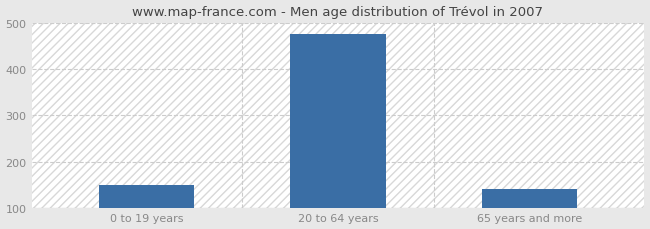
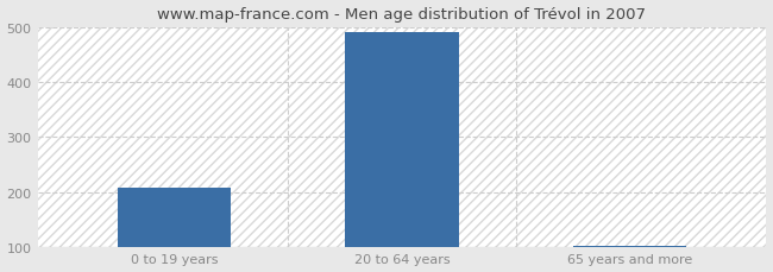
0 to 19 years: 150 -> 207
20 to 64 years: 475 -> 492
65 years and more: 140 -> 103
